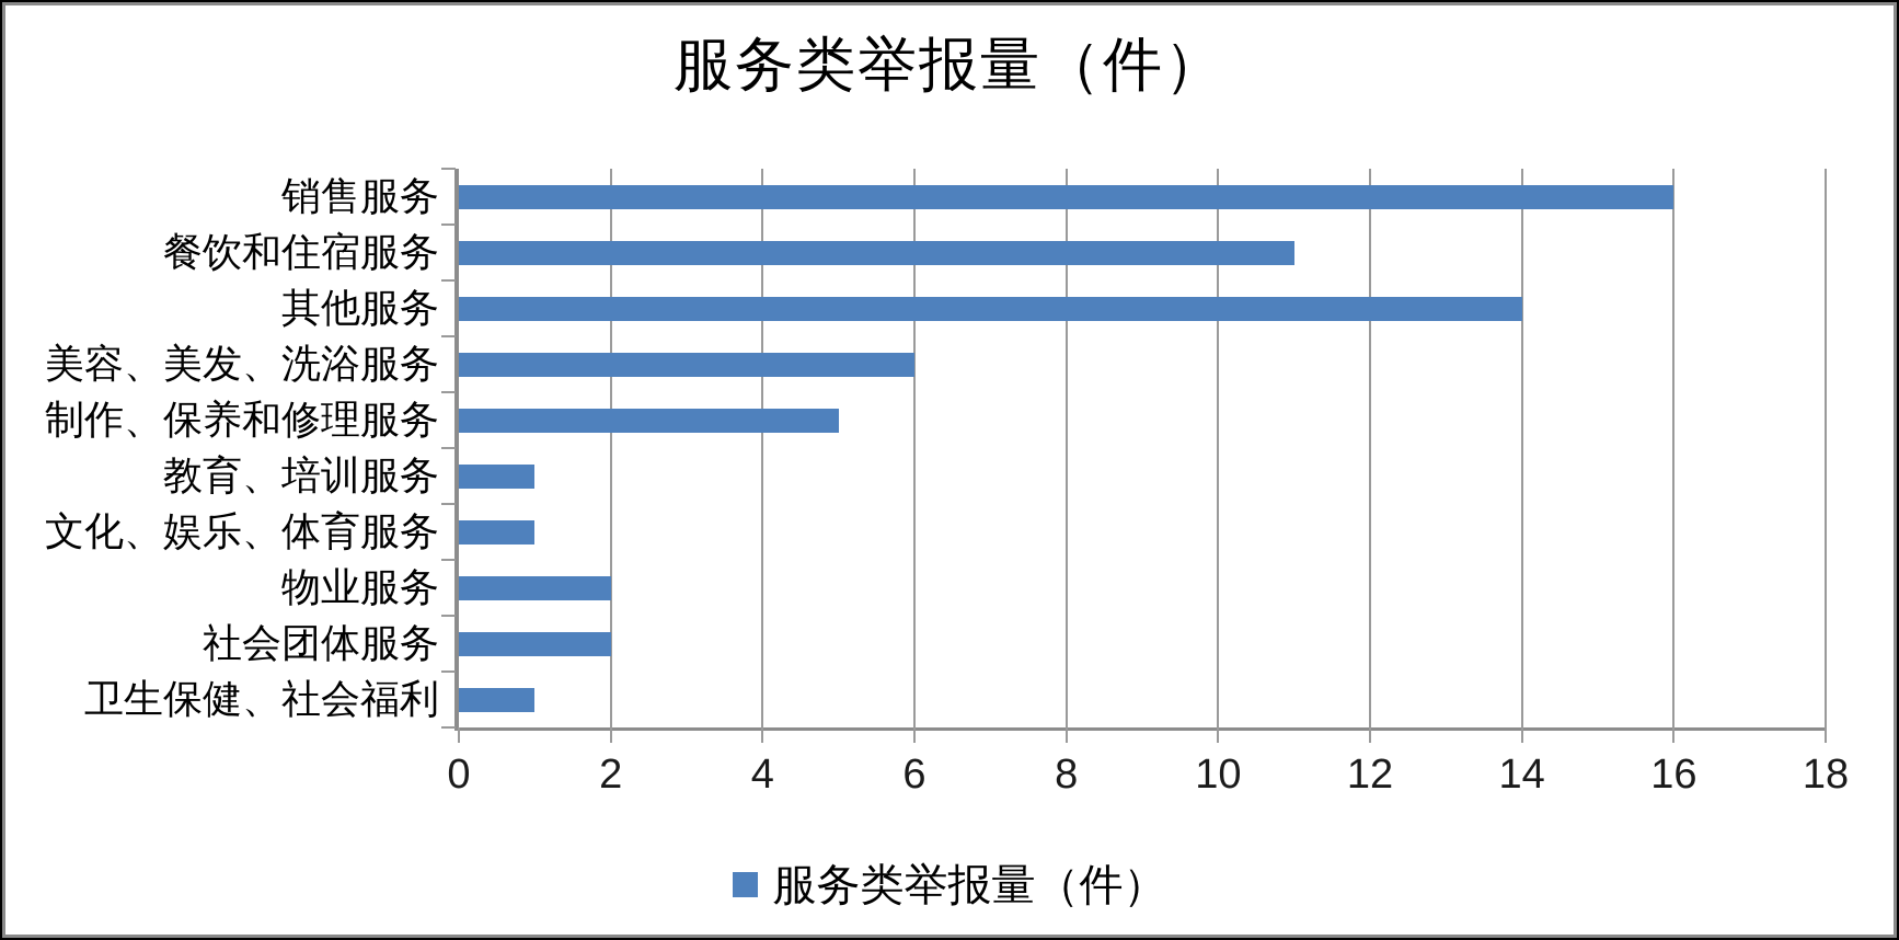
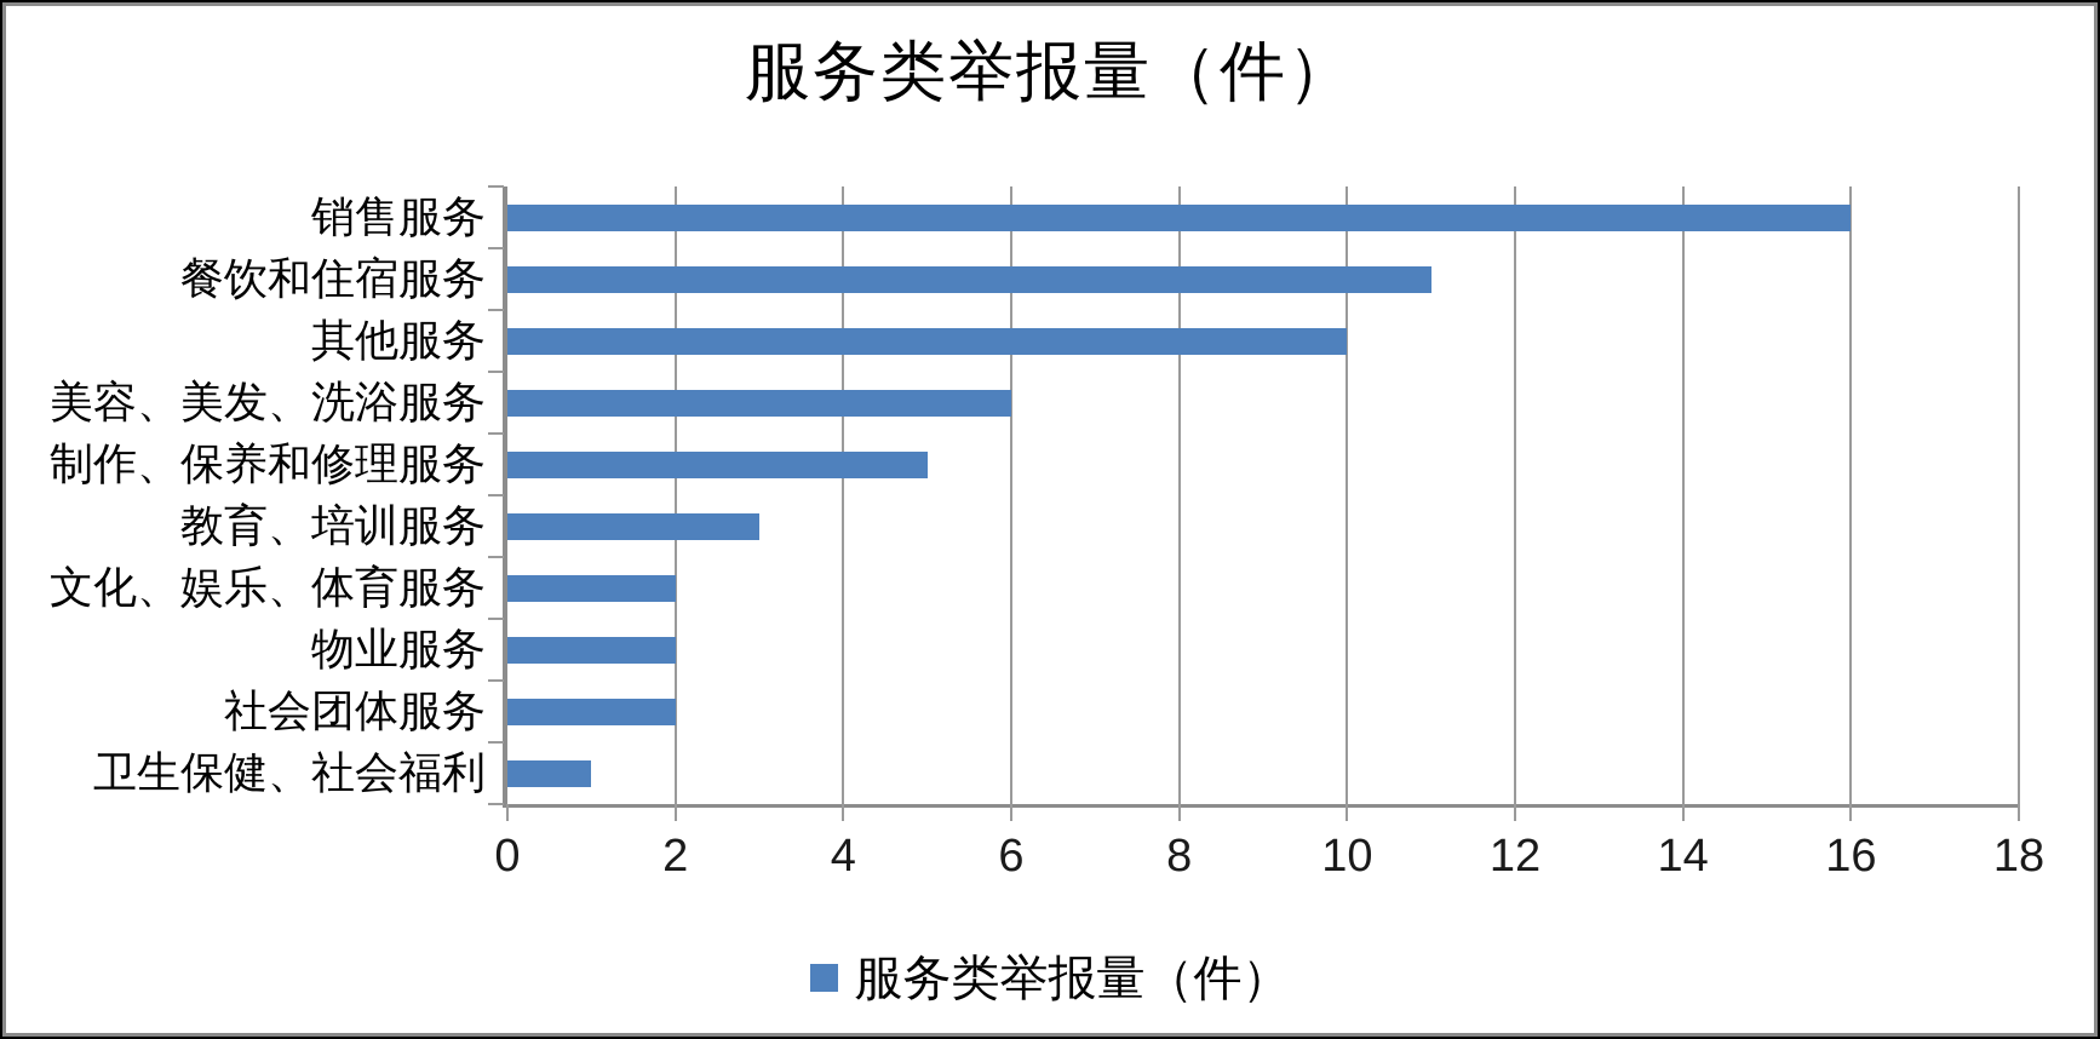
其他服务: 14 -> 10
教育、培训服务: 1 -> 3
文化、娱乐、体育服务: 1 -> 2
